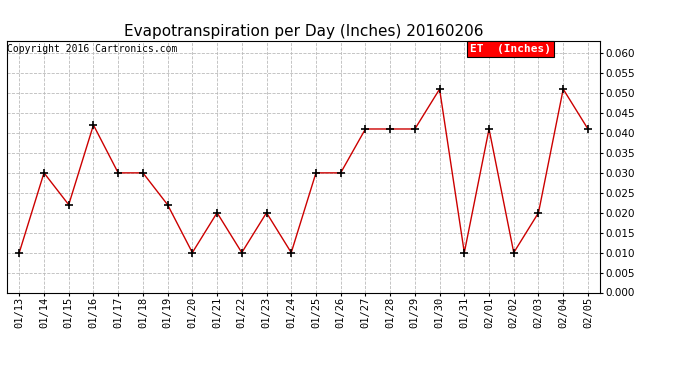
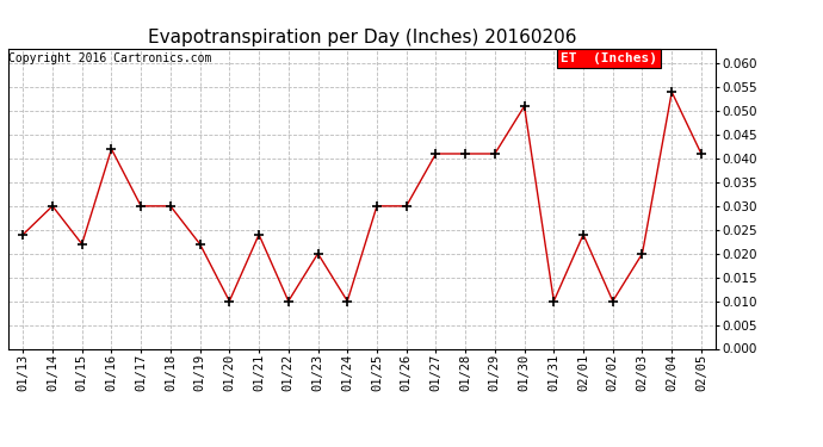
01/13: 0.010 -> 0.024
01/21: 0.020 -> 0.024
02/01: 0.041 -> 0.024
02/04: 0.051 -> 0.054
